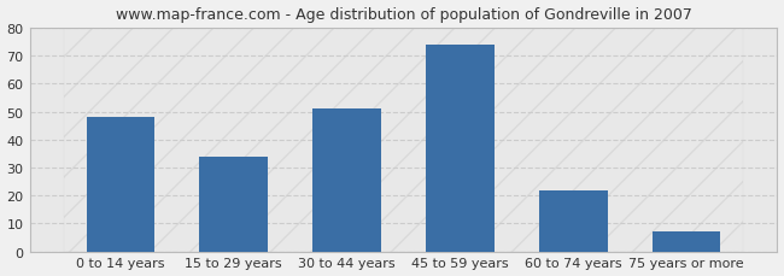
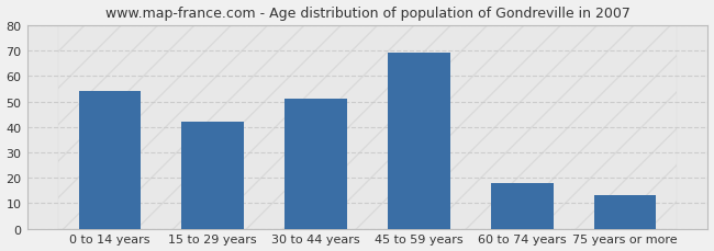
0 to 14 years: 48 -> 54
15 to 29 years: 34 -> 42
45 to 59 years: 74 -> 69
60 to 74 years: 22 -> 18
75 years or more: 7 -> 13
